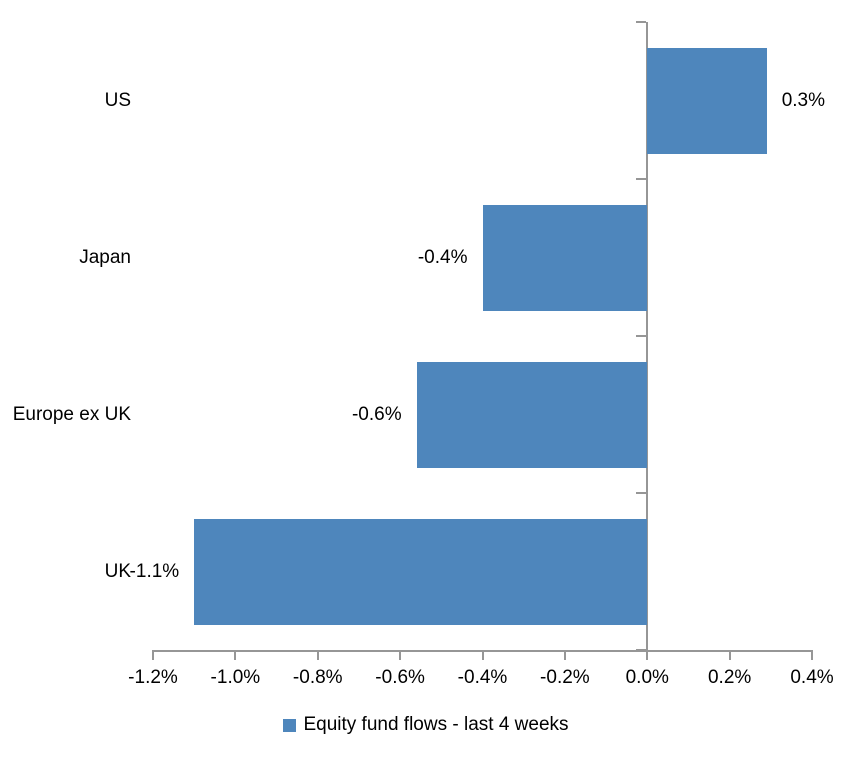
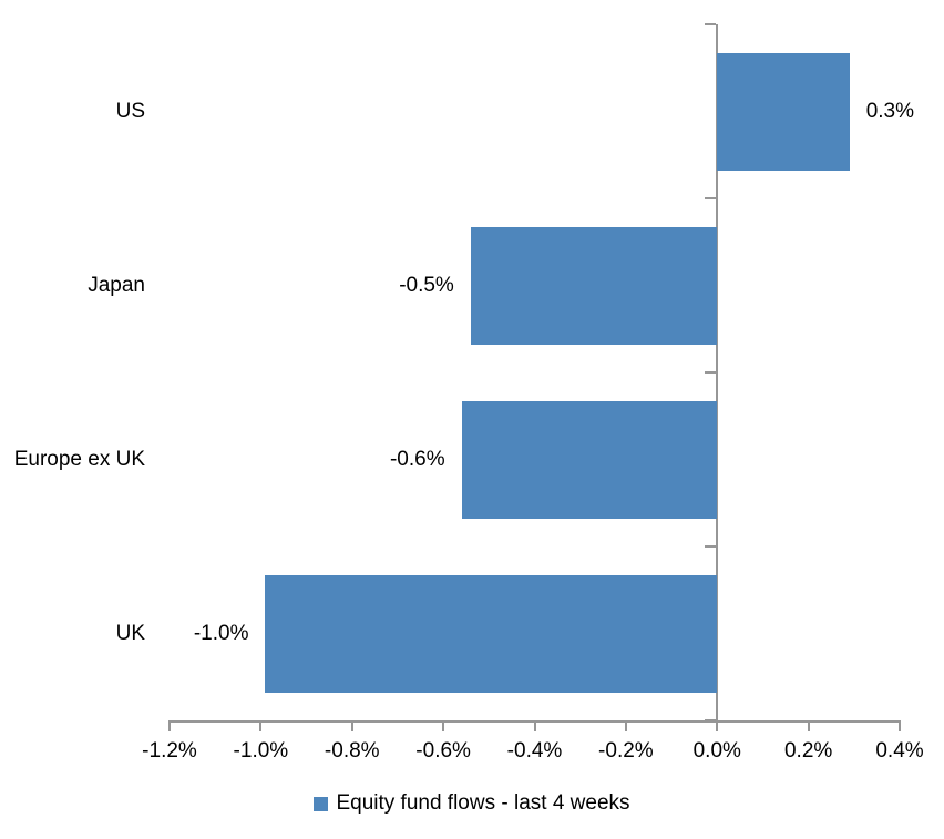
Japan: -0.4% -> -0.5%
UK: -1.1% -> -1.0%
